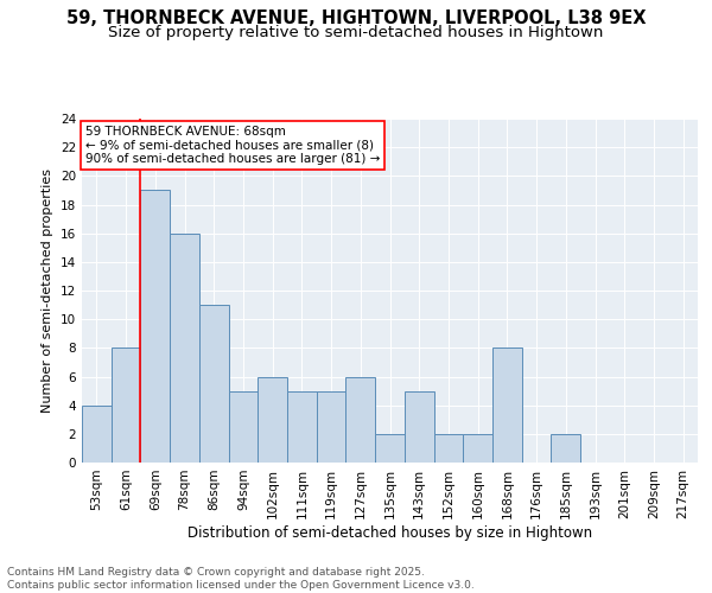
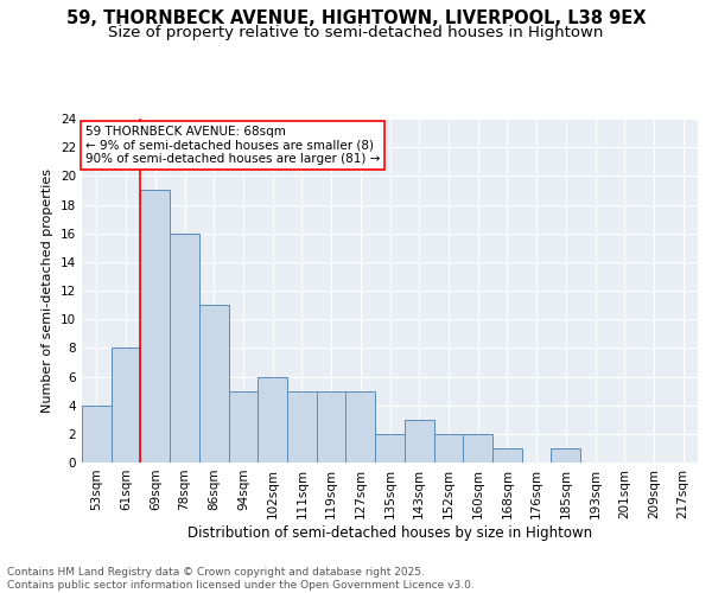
127sqm: 6 -> 5
143sqm: 5 -> 3
168sqm: 8 -> 1
185sqm: 2 -> 1
